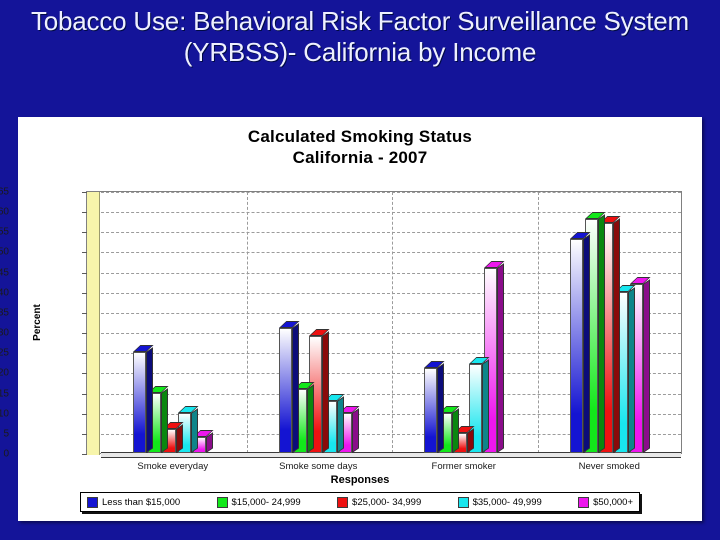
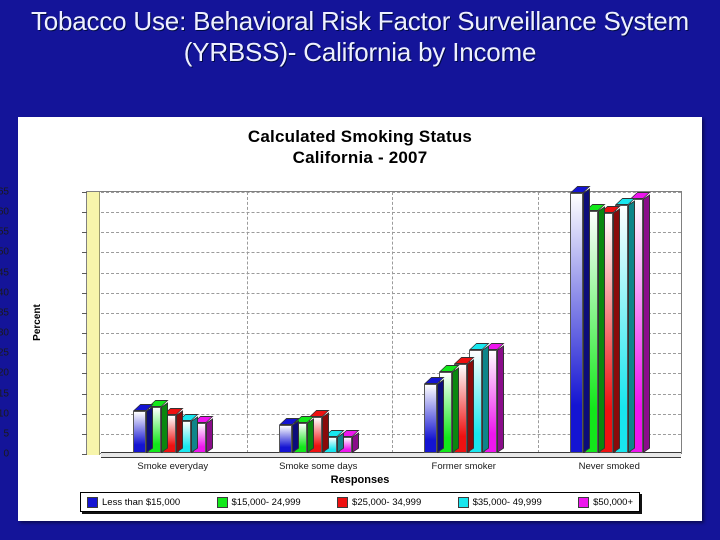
Less than $15,000/Smoke everyday: 25 -> 10
$15,000- 24,999/Smoke everyday: 15 -> 12
$25,000- 34,999/Smoke everyday: 6 -> 10
$35,000- 49,999/Smoke everyday: 10 -> 8
$50,000+/Smoke everyday: 4 -> 8
Less than $15,000/Smoke some days: 31 -> 7
$15,000- 24,999/Smoke some days: 16 -> 8
$25,000- 34,999/Smoke some days: 29 -> 9
$35,000- 49,999/Smoke some days: 13 -> 4
$50,000+/Smoke some days: 10 -> 4
Less than $15,000/Former smoker: 21 -> 17
$15,000- 24,999/Former smoker: 10 -> 20
$25,000- 34,999/Former smoker: 5 -> 22
$35,000- 49,999/Former smoker: 22 -> 26
$50,000+/Former smoker: 46 -> 26
Less than $15,000/Never smoked: 53 -> 64
$15,000- 24,999/Never smoked: 58 -> 60
$25,000- 34,999/Never smoked: 57 -> 60
$35,000- 49,999/Never smoked: 40 -> 62
$50,000+/Never smoked: 42 -> 63
